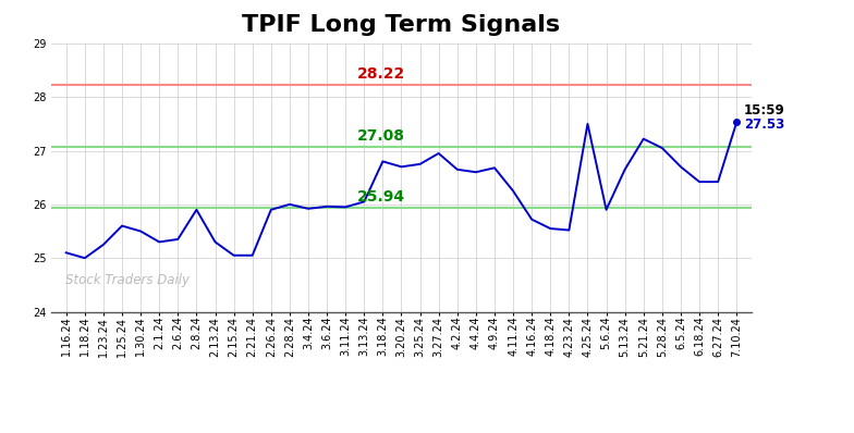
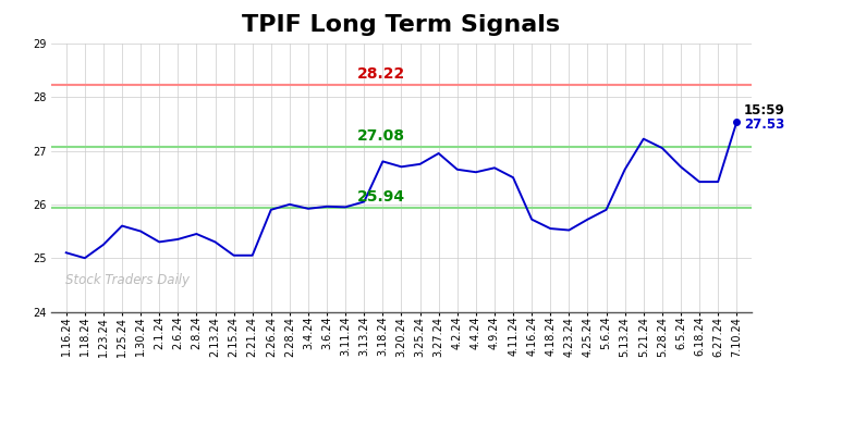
2.8.24: 25.90 -> 25.45
4.11.24: 26.25 -> 26.50
4.25.24: 27.50 -> 25.72
